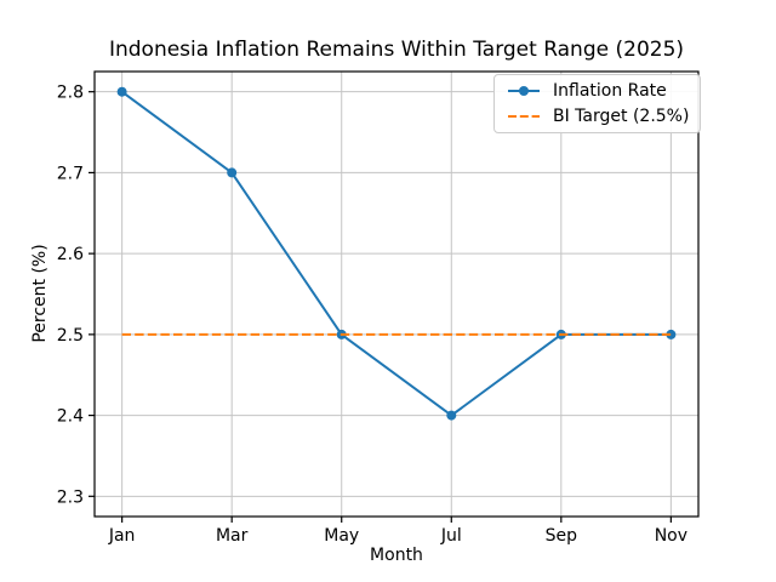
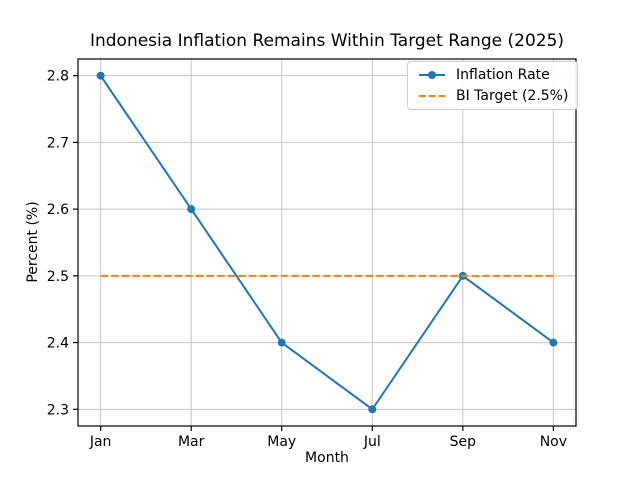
Inflation Rate/Mar: 2.7 -> 2.6
Inflation Rate/May: 2.5 -> 2.4
Inflation Rate/Jul: 2.4 -> 2.3
Inflation Rate/Nov: 2.5 -> 2.4
